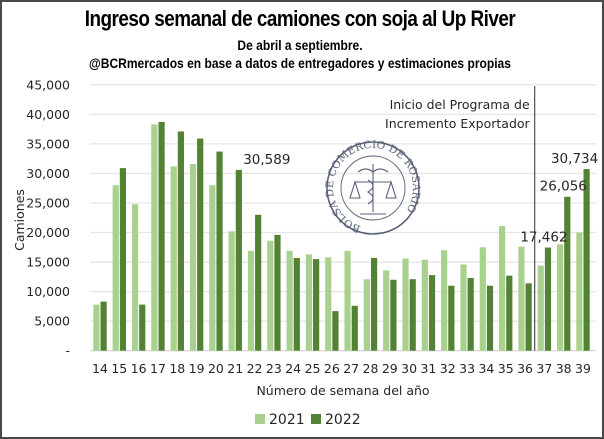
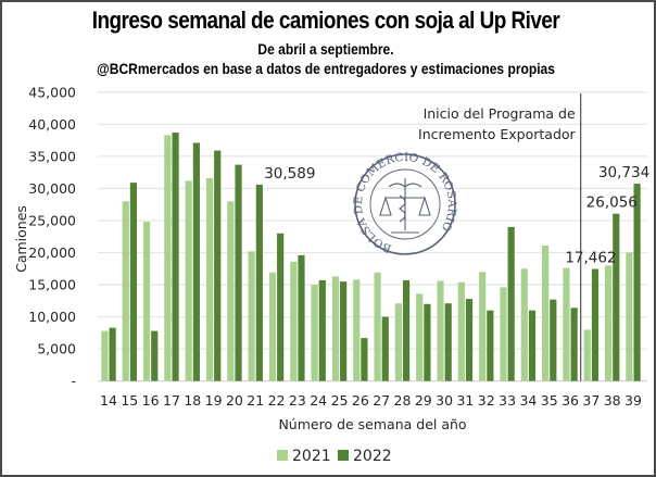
2021/24: 17000 -> 15000
2022/27: 8000 -> 10000
2022/33: 12000 -> 24000
2021/37: 14000 -> 8000
